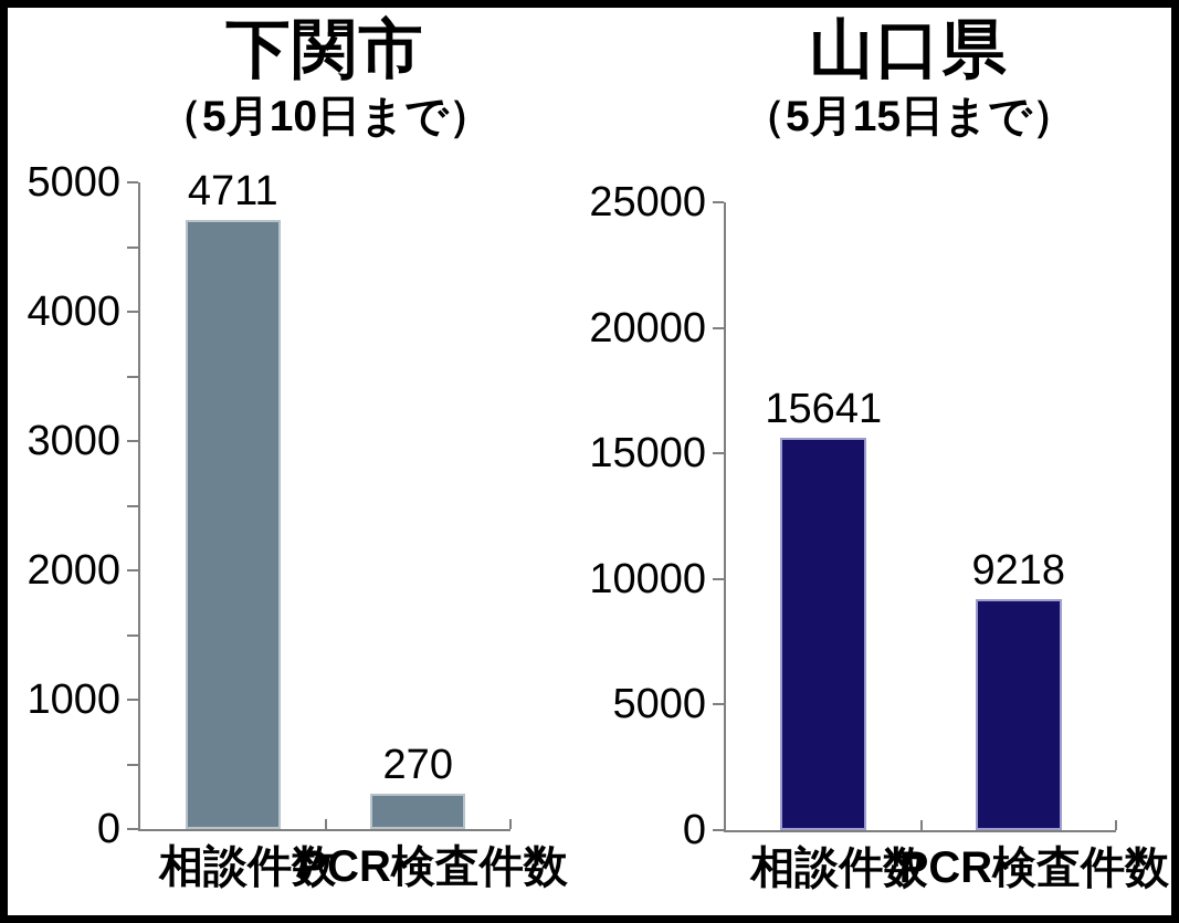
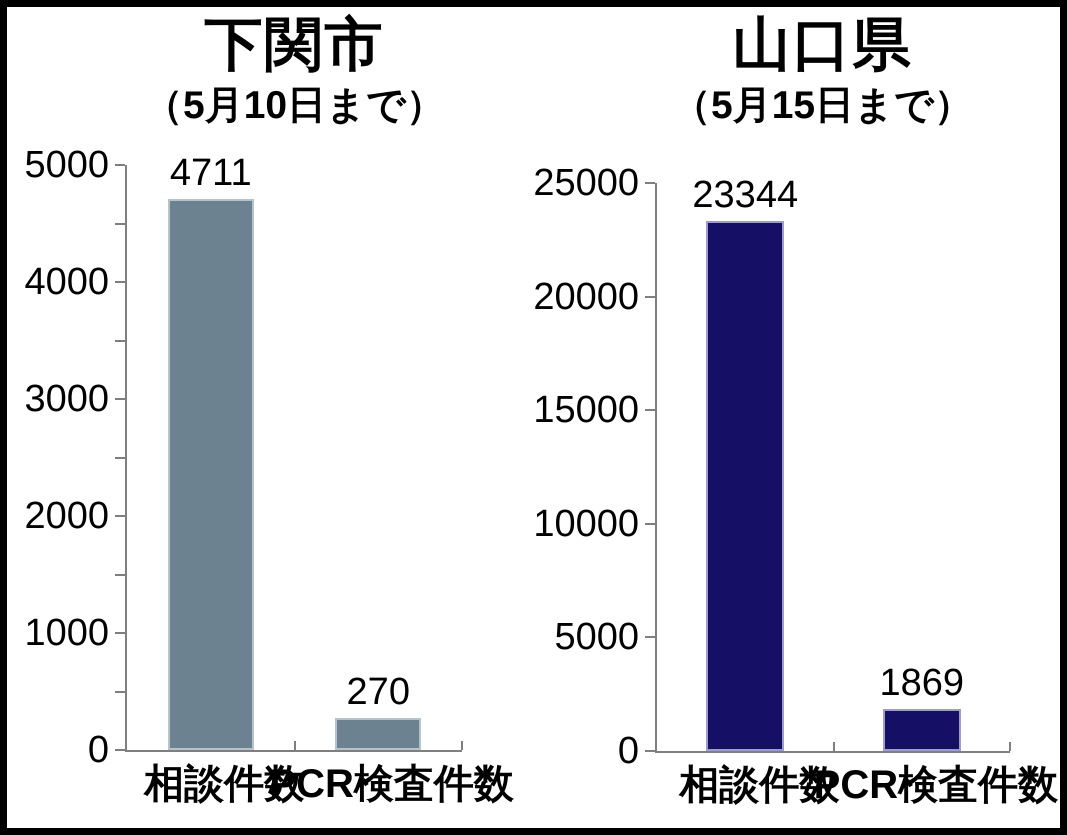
山口県/相談件数: 15641 -> 23344
山口県/PCR検査件数: 9218 -> 1869
